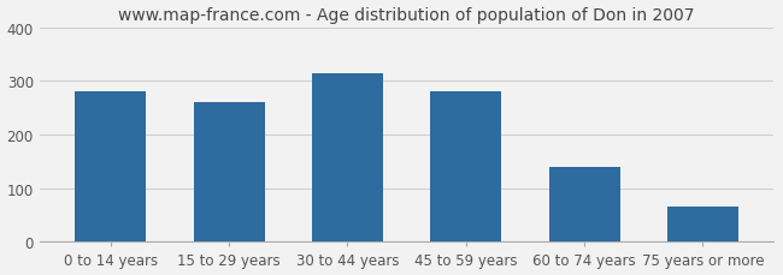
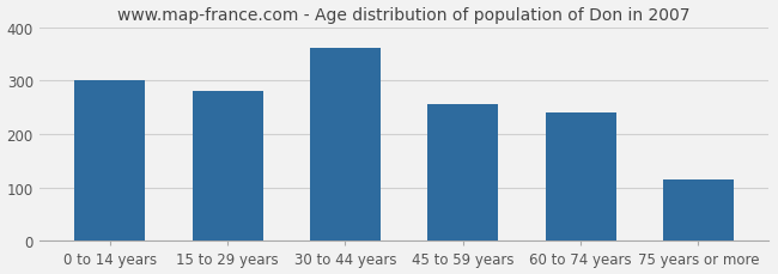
0 to 14 years: 281 -> 300
15 to 29 years: 260 -> 280
30 to 44 years: 313 -> 360
45 to 59 years: 280 -> 255
60 to 74 years: 139 -> 240
75 years or more: 65 -> 115
